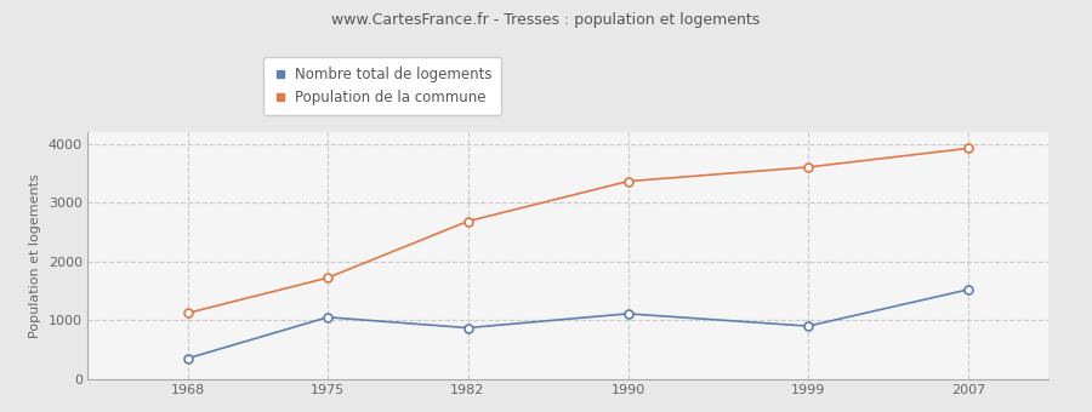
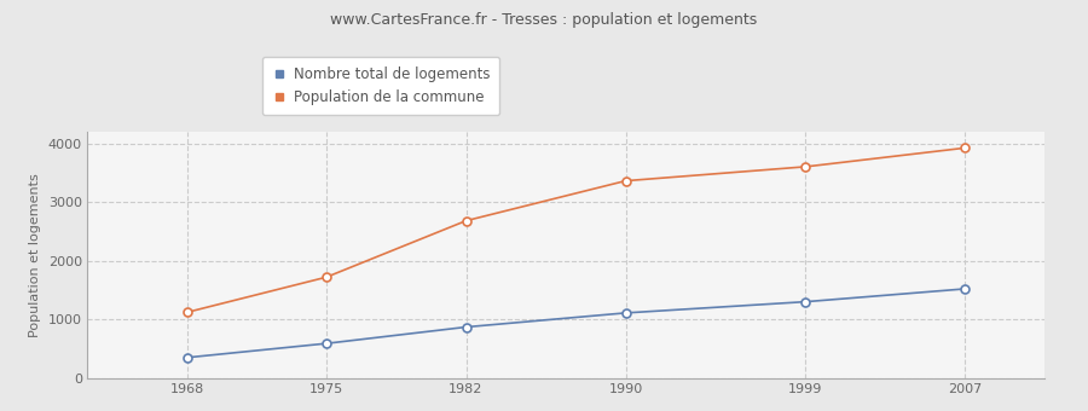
Nombre total de logements/1975: 1050 -> 590
Nombre total de logements/1999: 900 -> 1300
